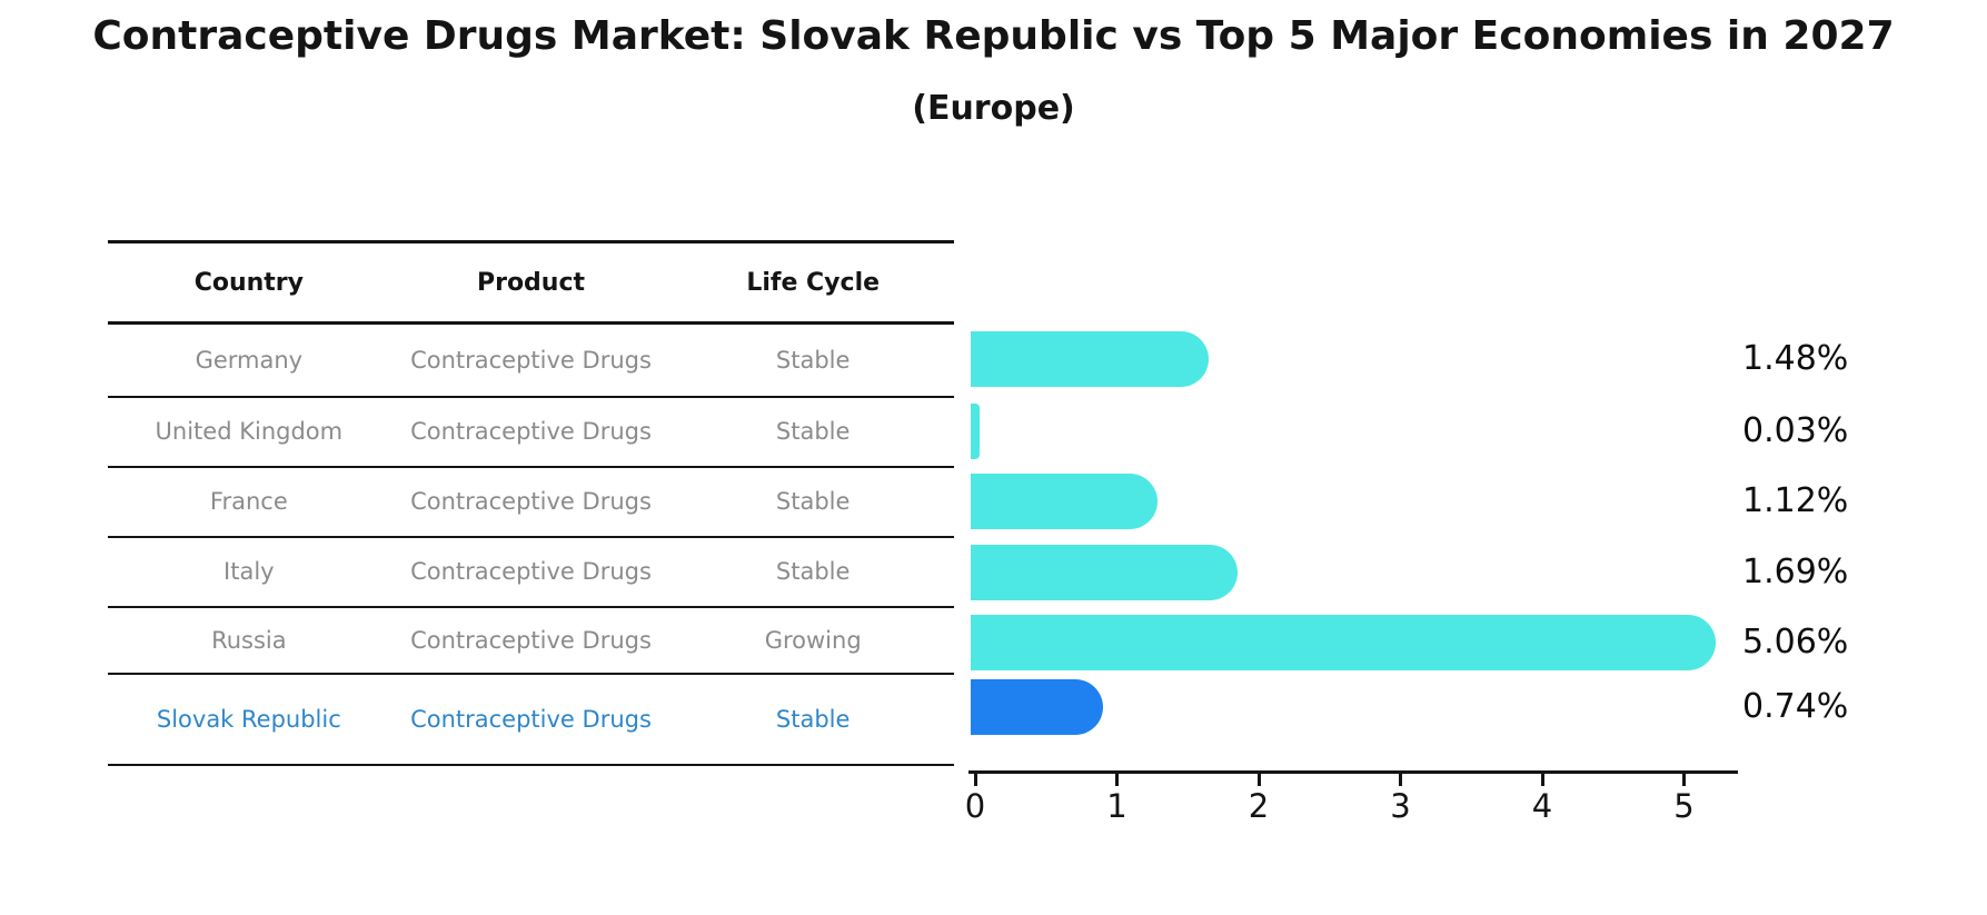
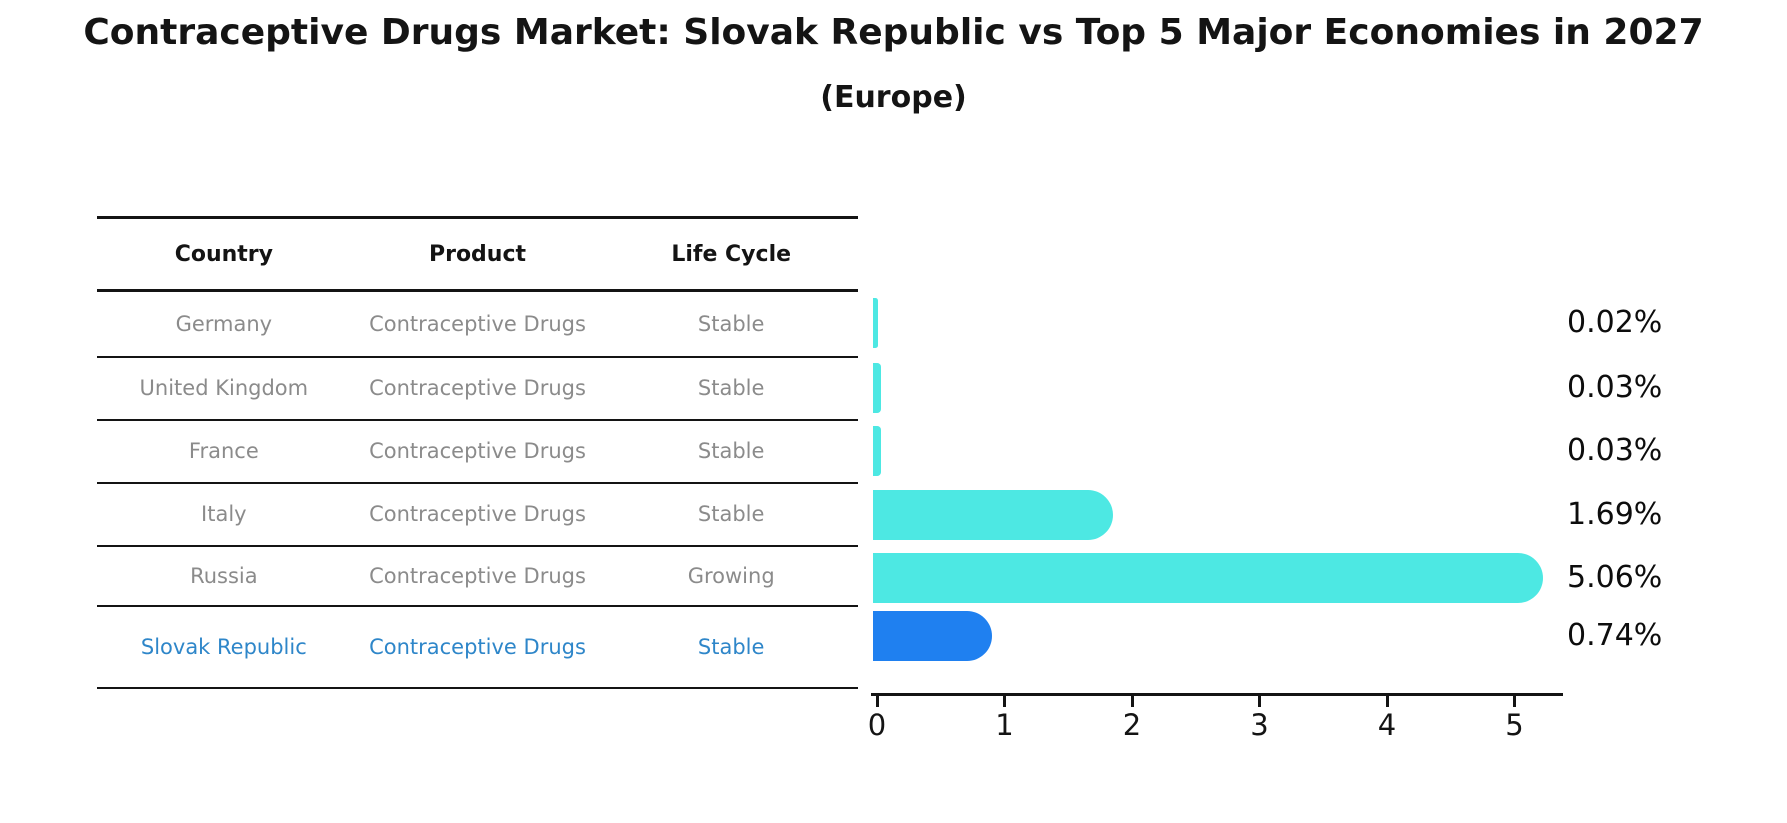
Germany: 1.48% -> 0.02%
France: 1.12% -> 0.03%
